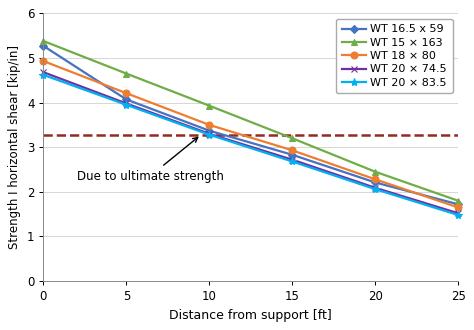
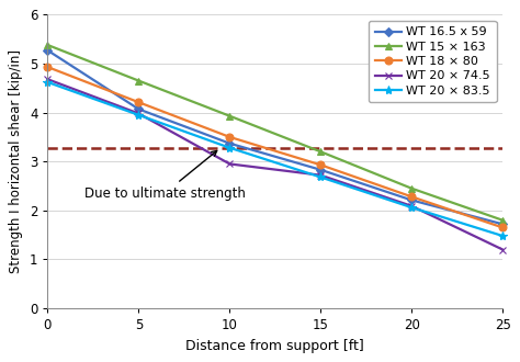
WT 20 × 74.5/10: 3.30 -> 2.95
WT 20 × 74.5/25: 1.52 -> 1.20
